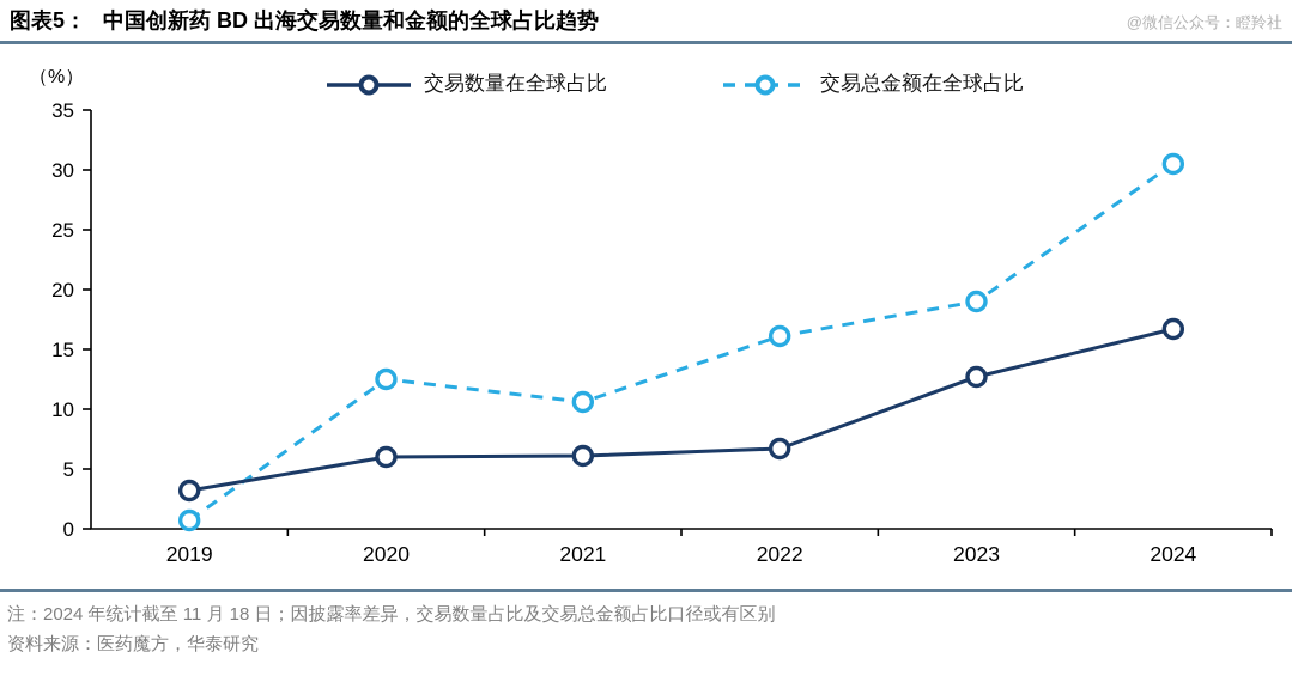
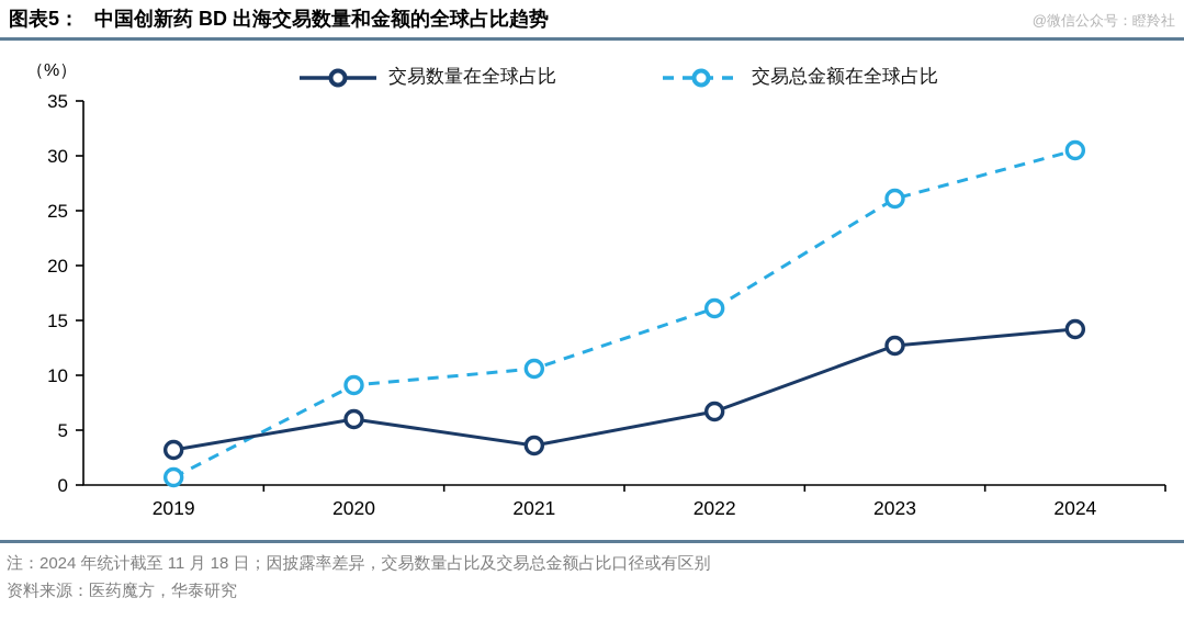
交易总金额在全球占比/2020: 12.5 -> 9.1
交易数量在全球占比/2021: 6.1 -> 3.6
交易总金额在全球占比/2023: 19.0 -> 26.1
交易数量在全球占比/2024: 16.7 -> 14.2
